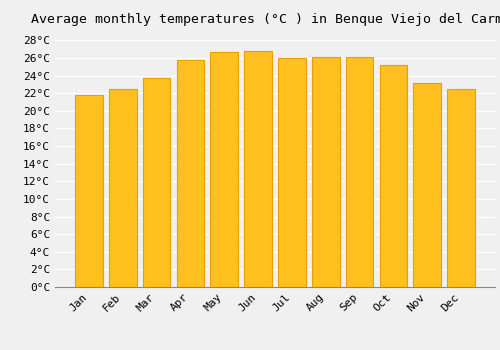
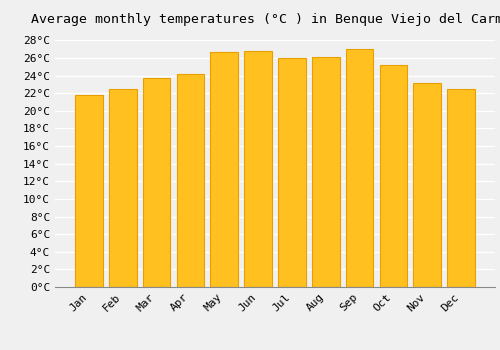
Apr: 25.8°C -> 24.2°C
Sep: 26.1°C -> 27.0°C
